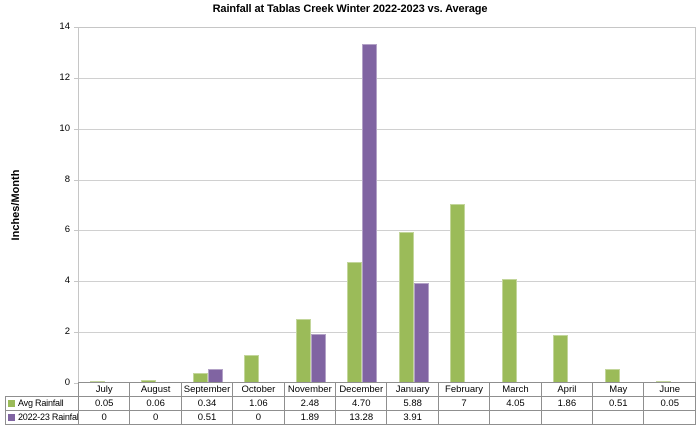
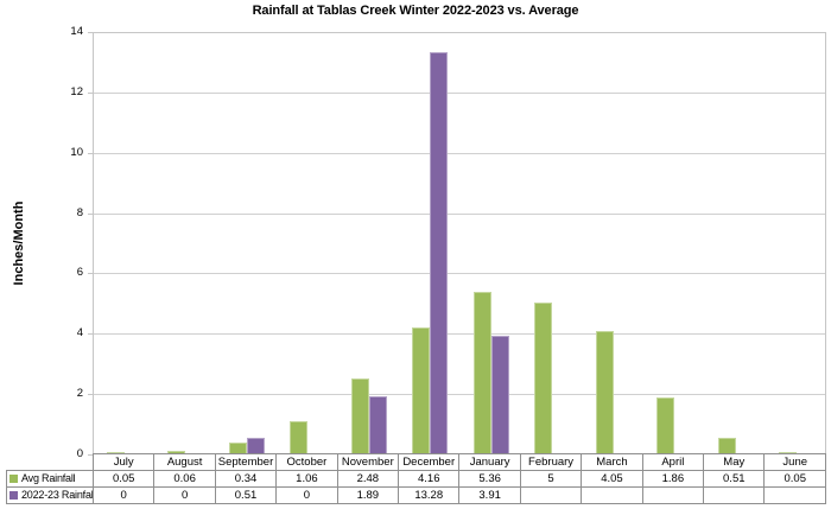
Avg Rainfall/December: 4.70 -> 4.16
Avg Rainfall/January: 5.88 -> 5.36
Avg Rainfall/February: 7 -> 5
